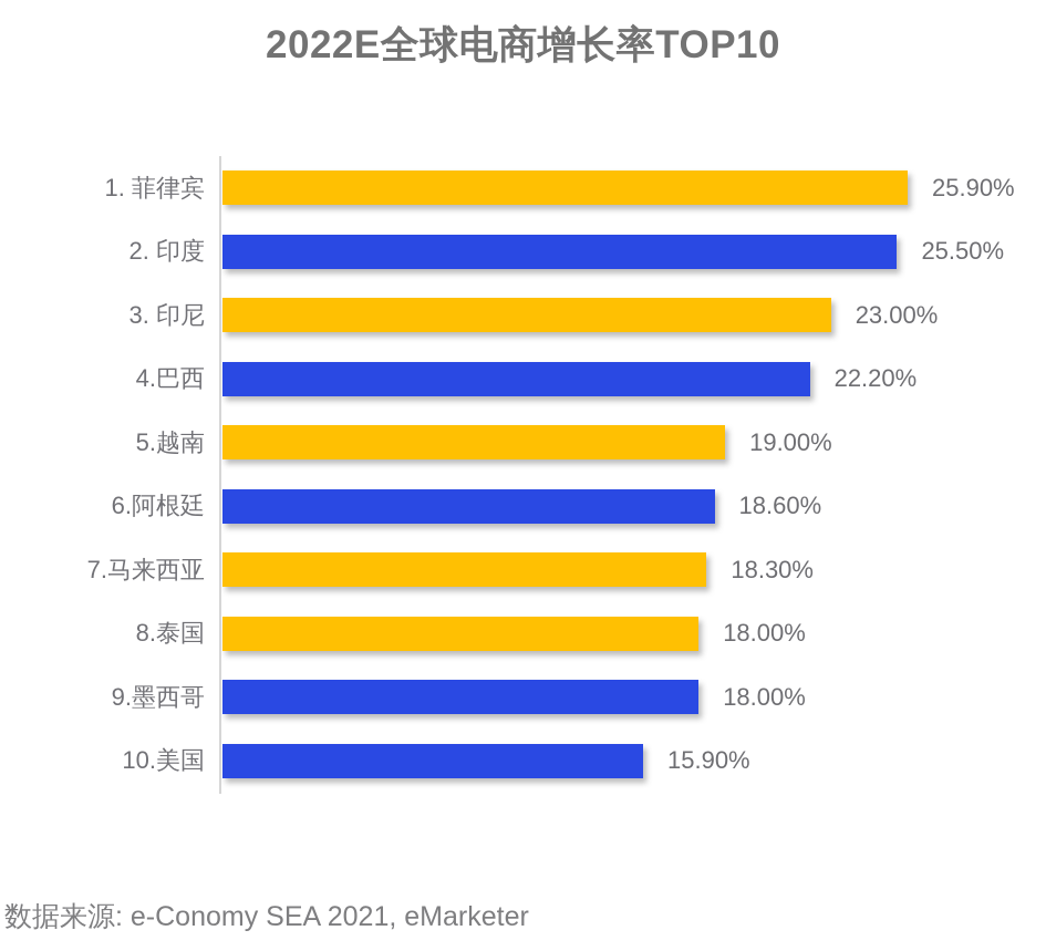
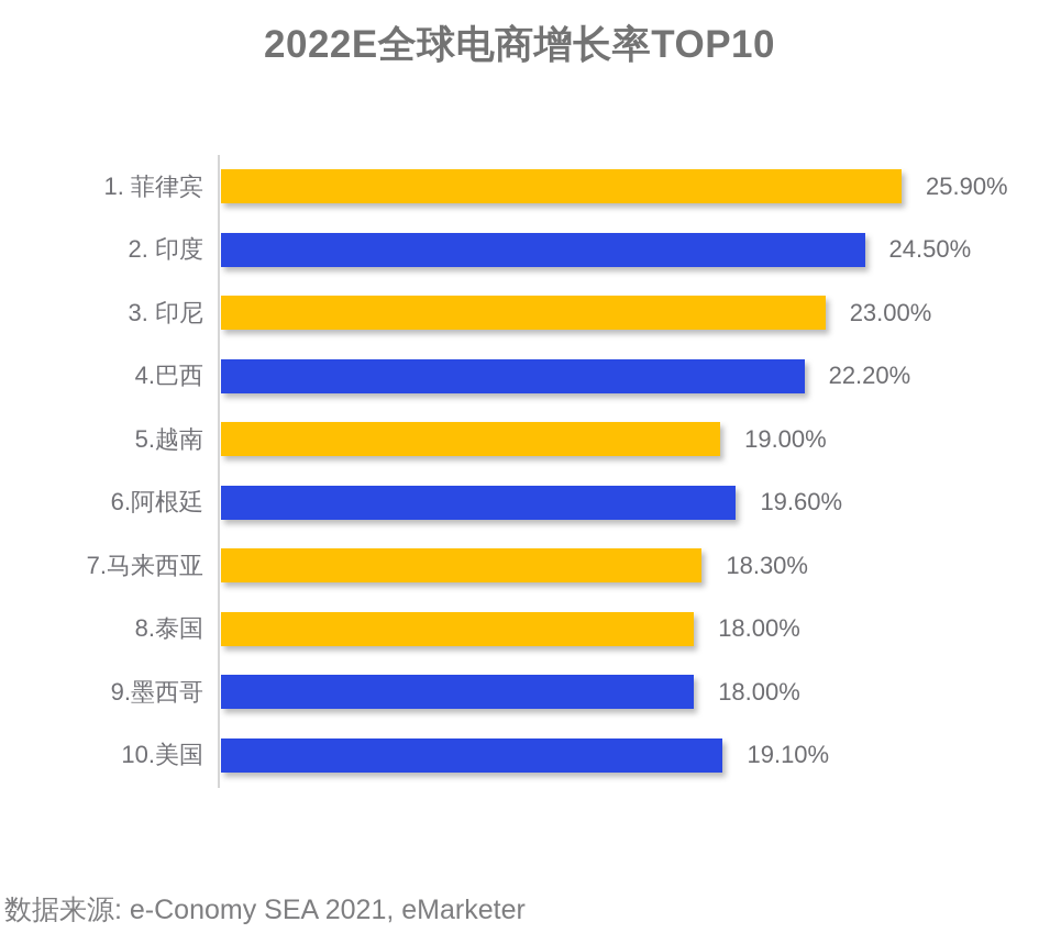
2. 印度: 25.50% -> 24.50%
6.阿根廷: 18.60% -> 19.60%
10.美国: 15.90% -> 19.10%
